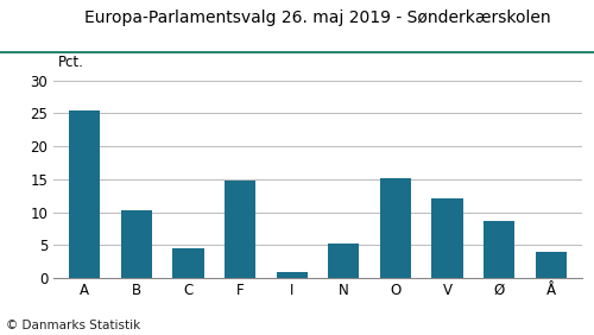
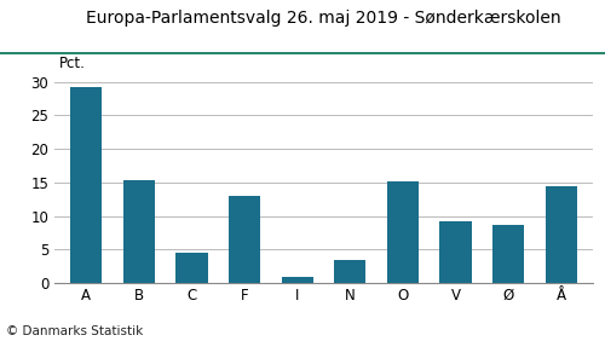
A: 25.4 -> 29.2
B: 10.2 -> 15.4
F: 14.7 -> 13.0
N: 5.3 -> 3.4
V: 12.1 -> 9.2
Å: 3.9 -> 14.4
